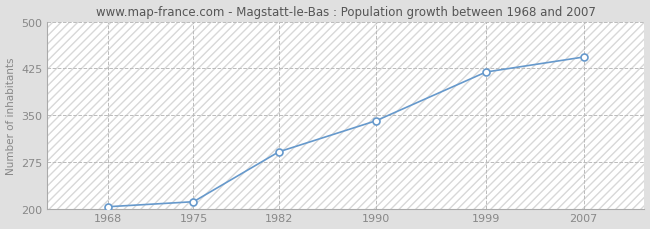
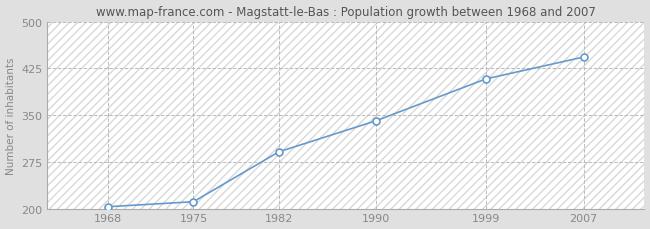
1999: 419 -> 408
